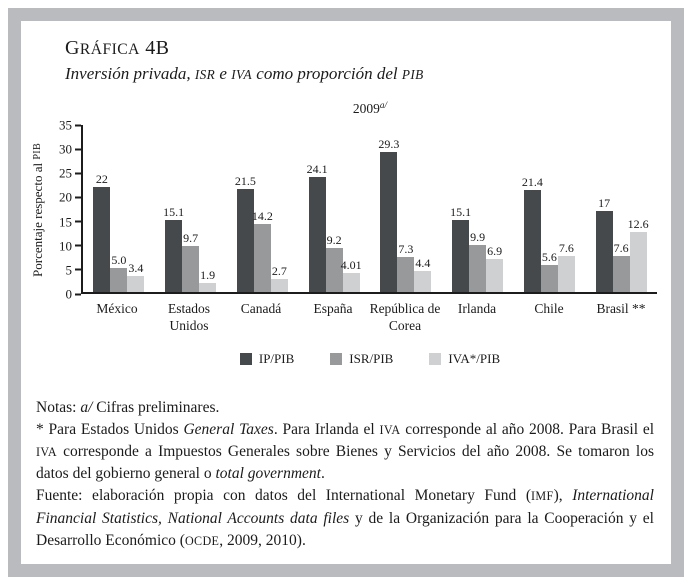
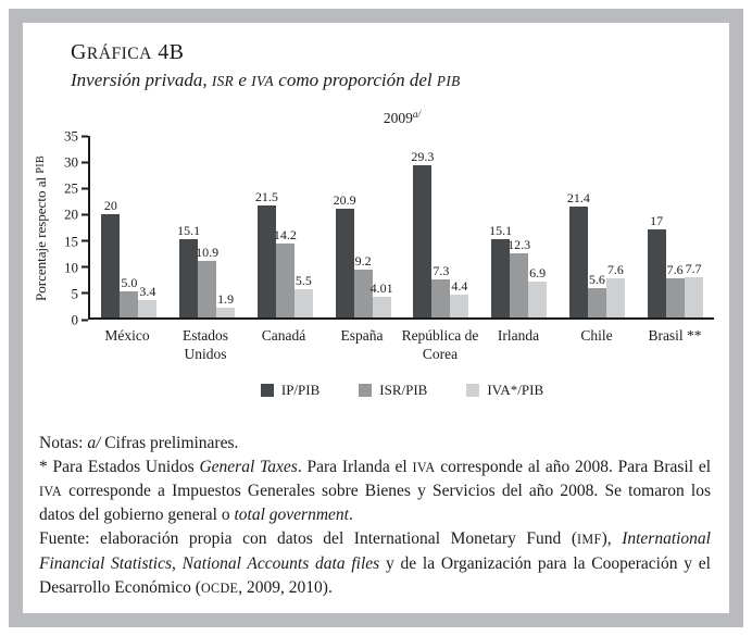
IP/PIB/México: 22 -> 20
ISR/PIB/Estados Unidos: 9.7 -> 10.9
IVA*/PIB/Canadá: 2.7 -> 5.5
IP/PIB/España: 24.1 -> 20.9
ISR/PIB/Irlanda: 9.9 -> 12.3
IVA*/PIB/Brasil **: 12.6 -> 7.7
